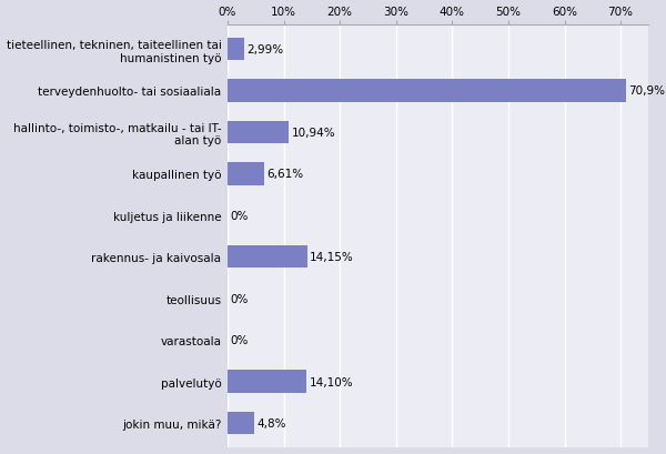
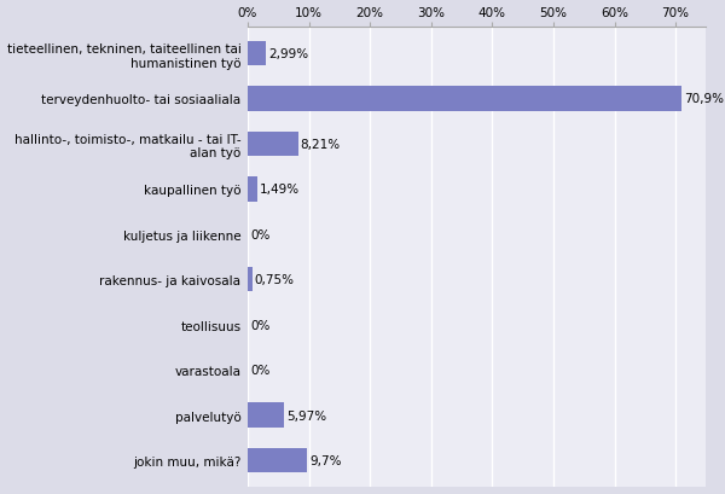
hallinto-, toimisto-, matkailu - tai IT- alan työ: 10,94% -> 8,21%
kaupallinen työ: 6,61% -> 1,49%
rakennus- ja kaivosala: 14,15% -> 0,75%
palvelutyö: 14,10% -> 5,97%
jokin muu, mikä?: 4,8% -> 9,7%
